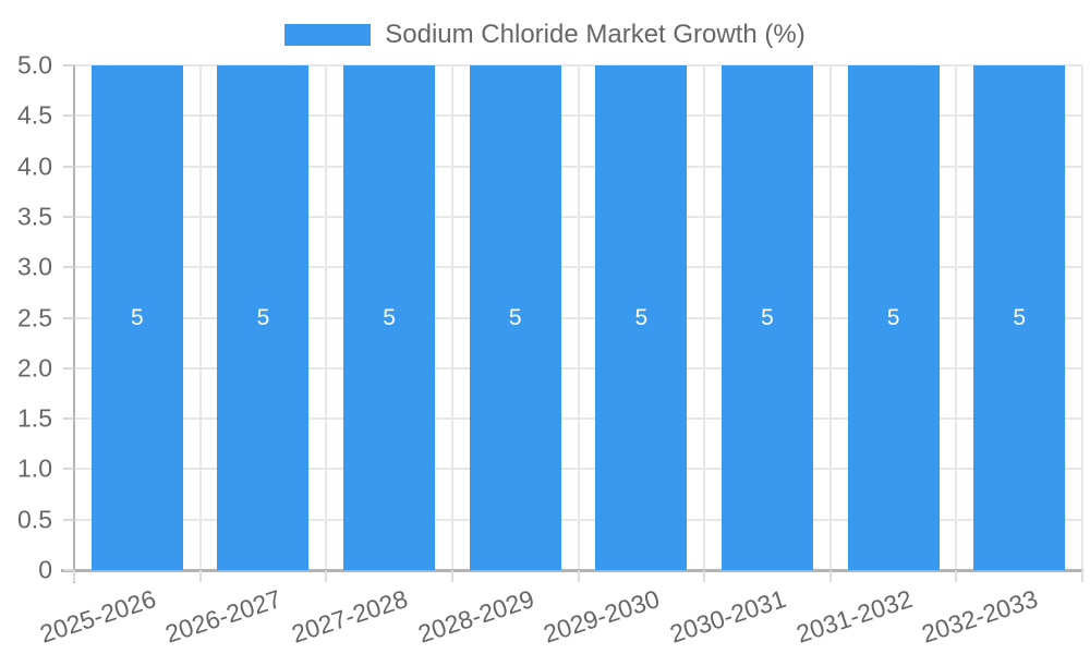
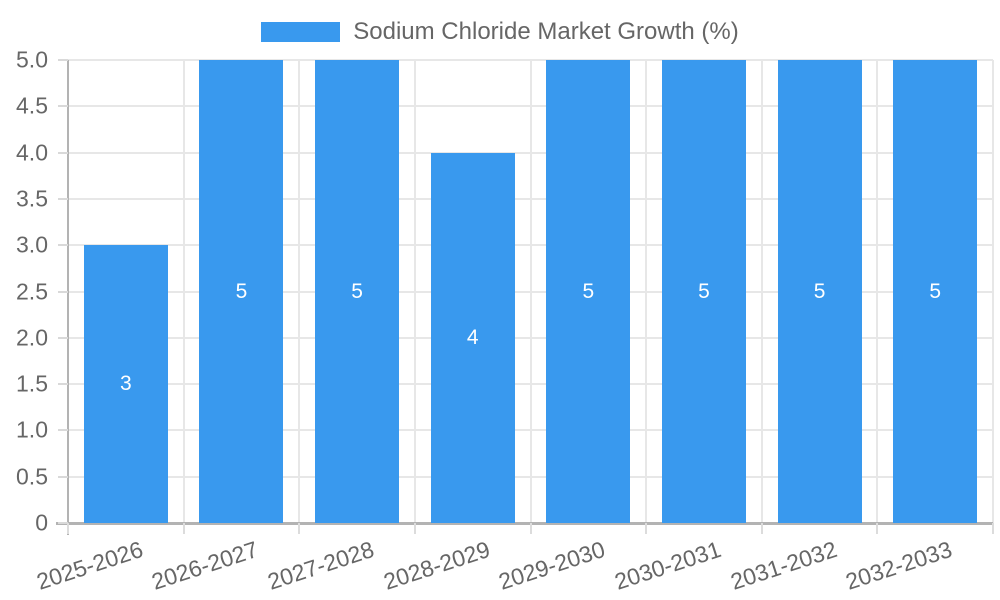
2025-2026: 5 -> 3
2028-2029: 5 -> 4
